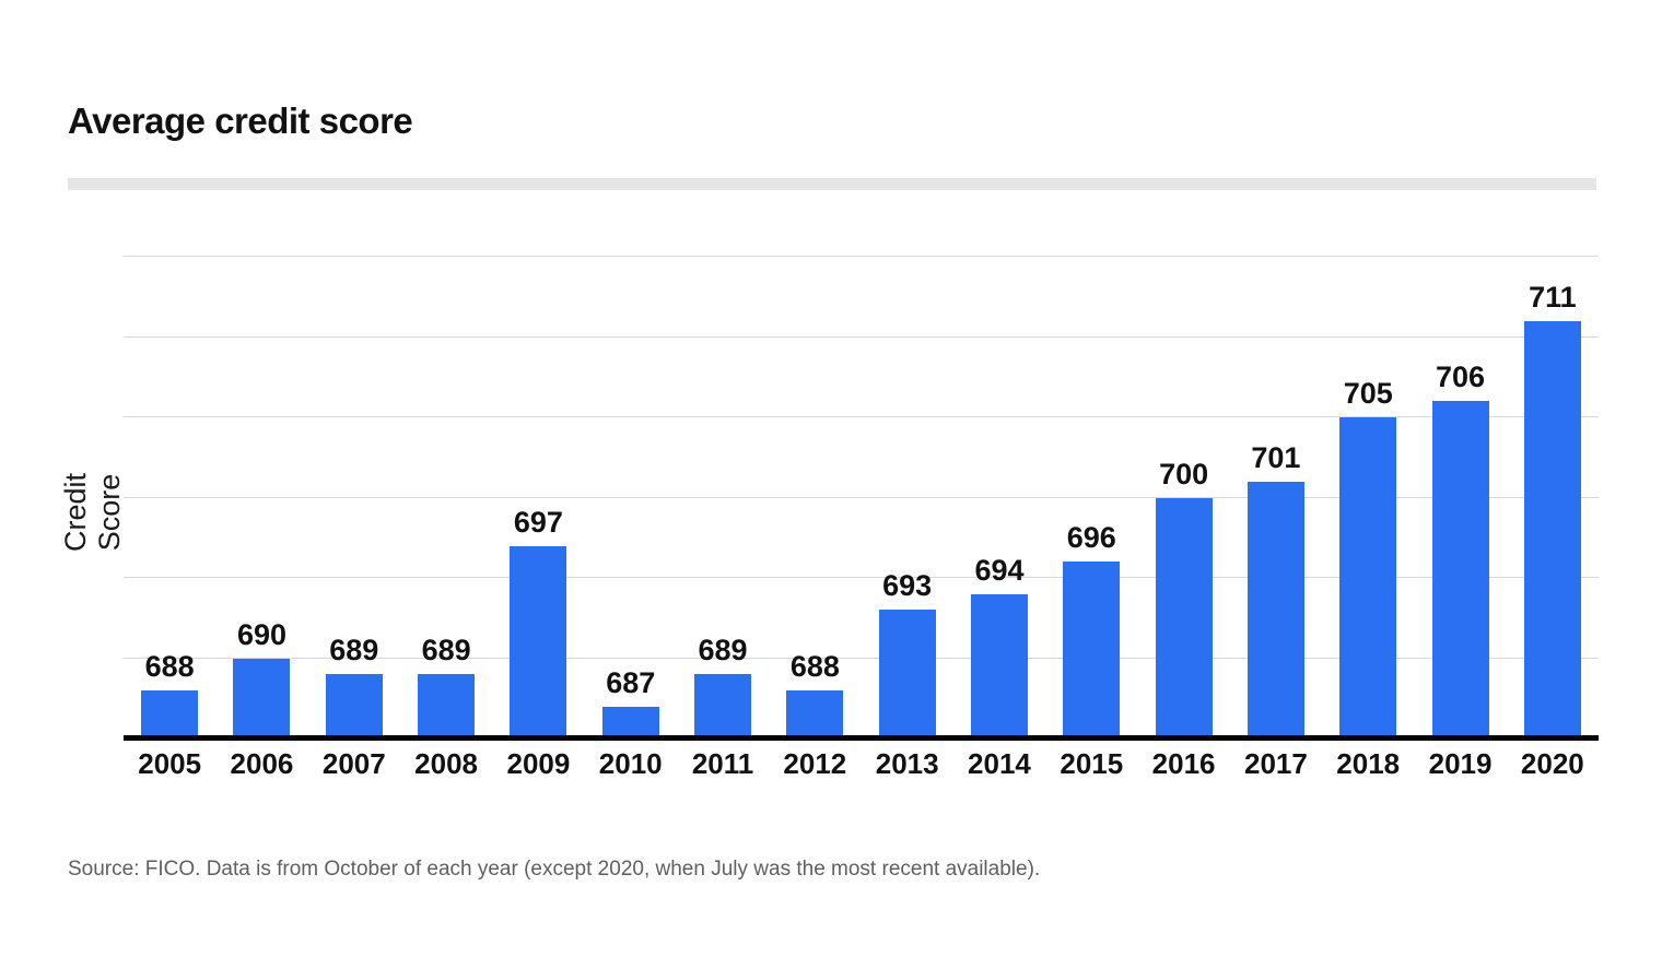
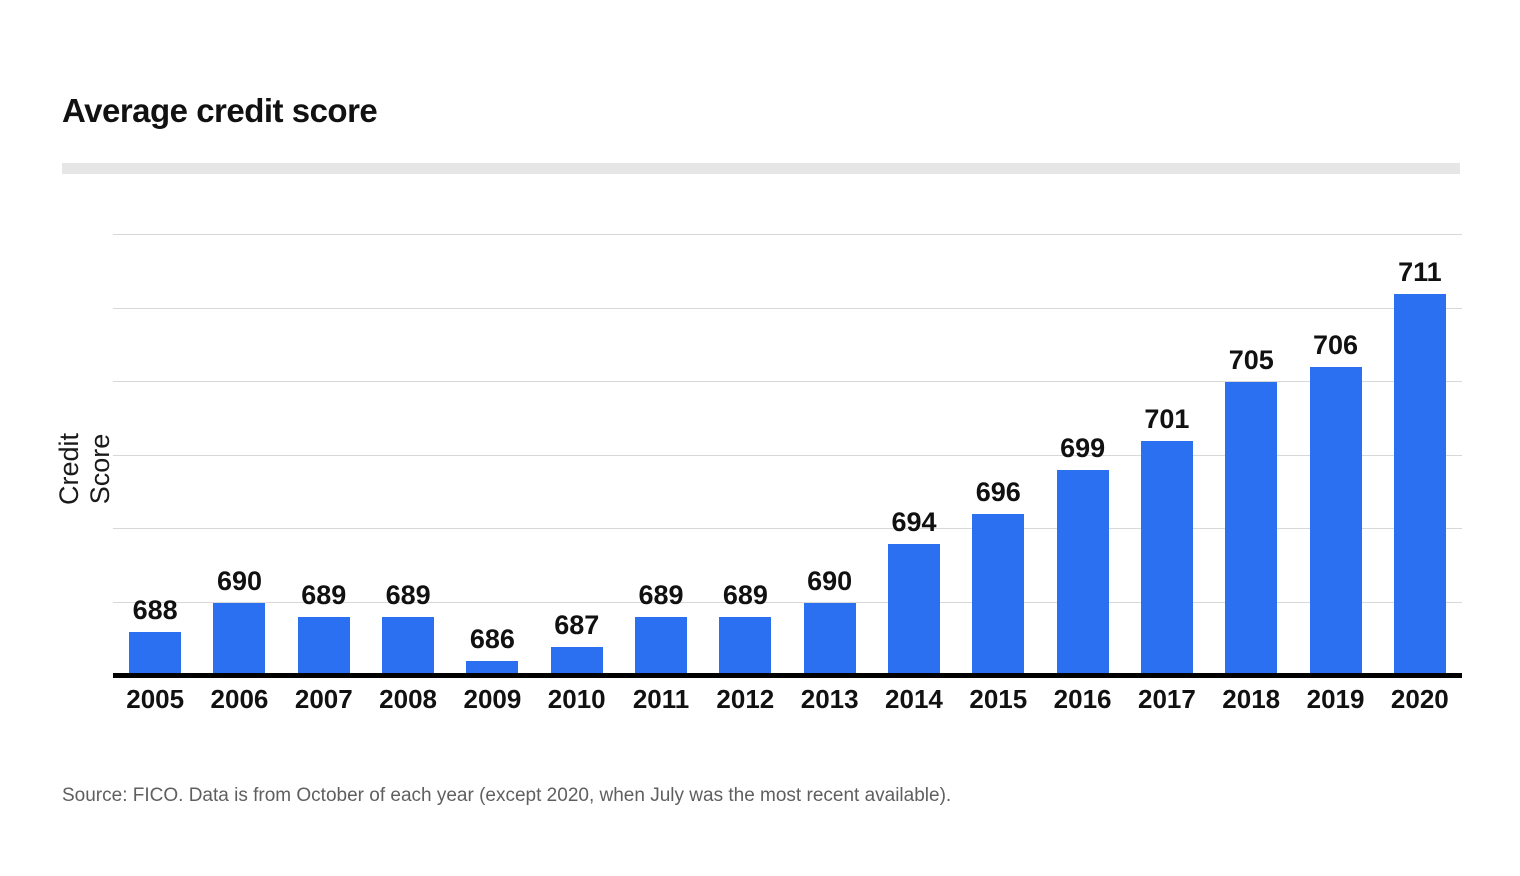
2009: 697 -> 686
2012: 688 -> 689
2013: 693 -> 690
2016: 700 -> 699
